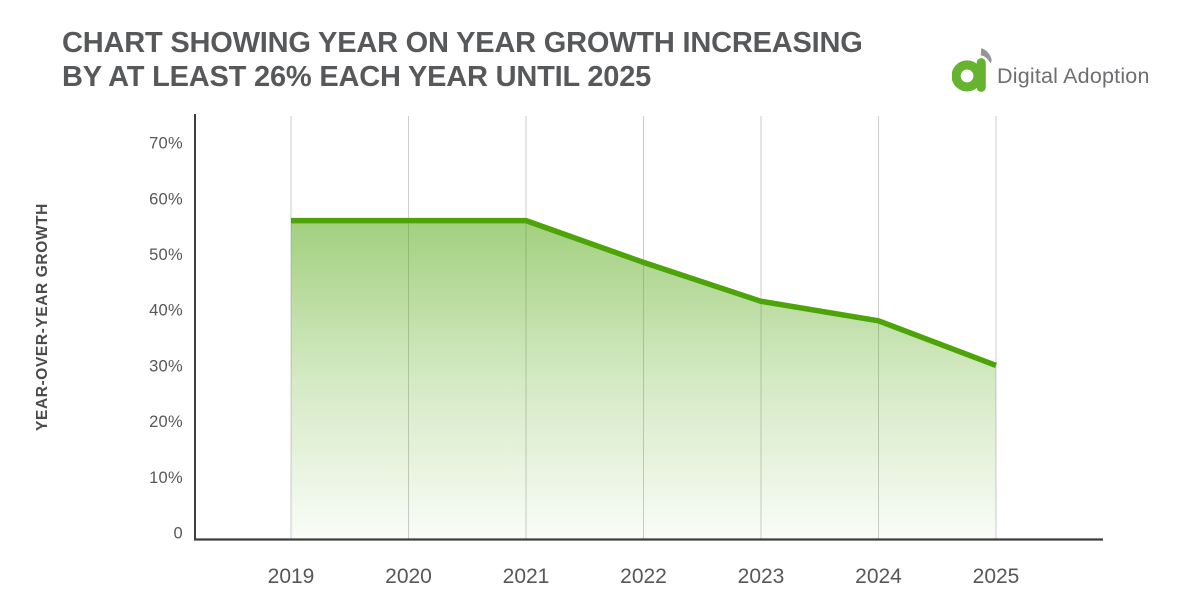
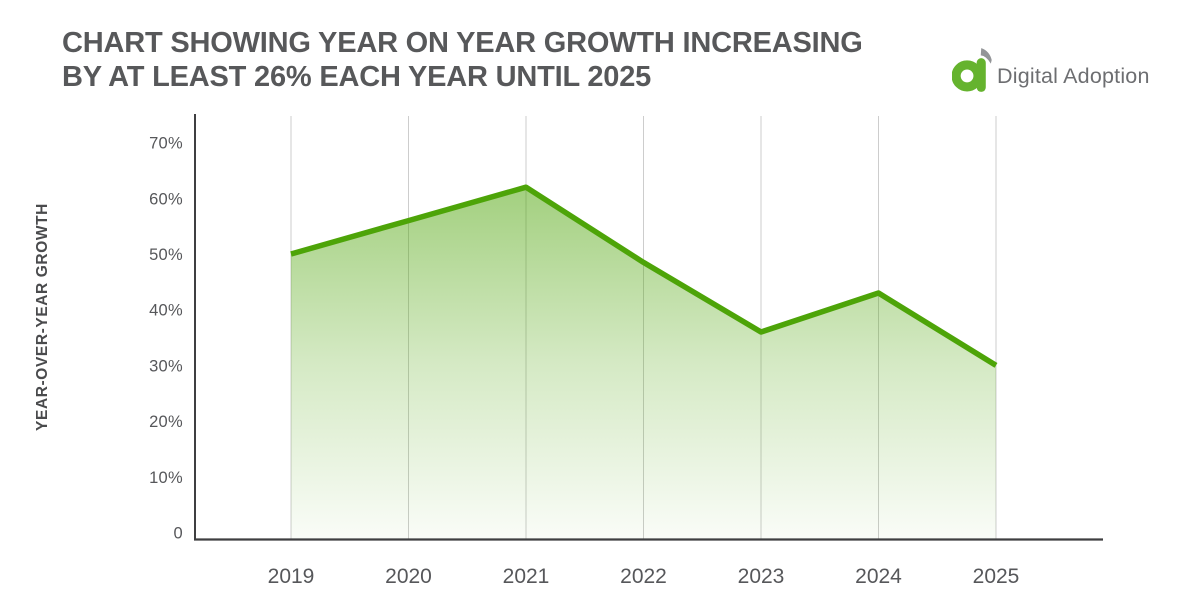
2019: 56% -> 50%
2021: 56% -> 62%
2023: 42% -> 36%
2024: 38% -> 43%
